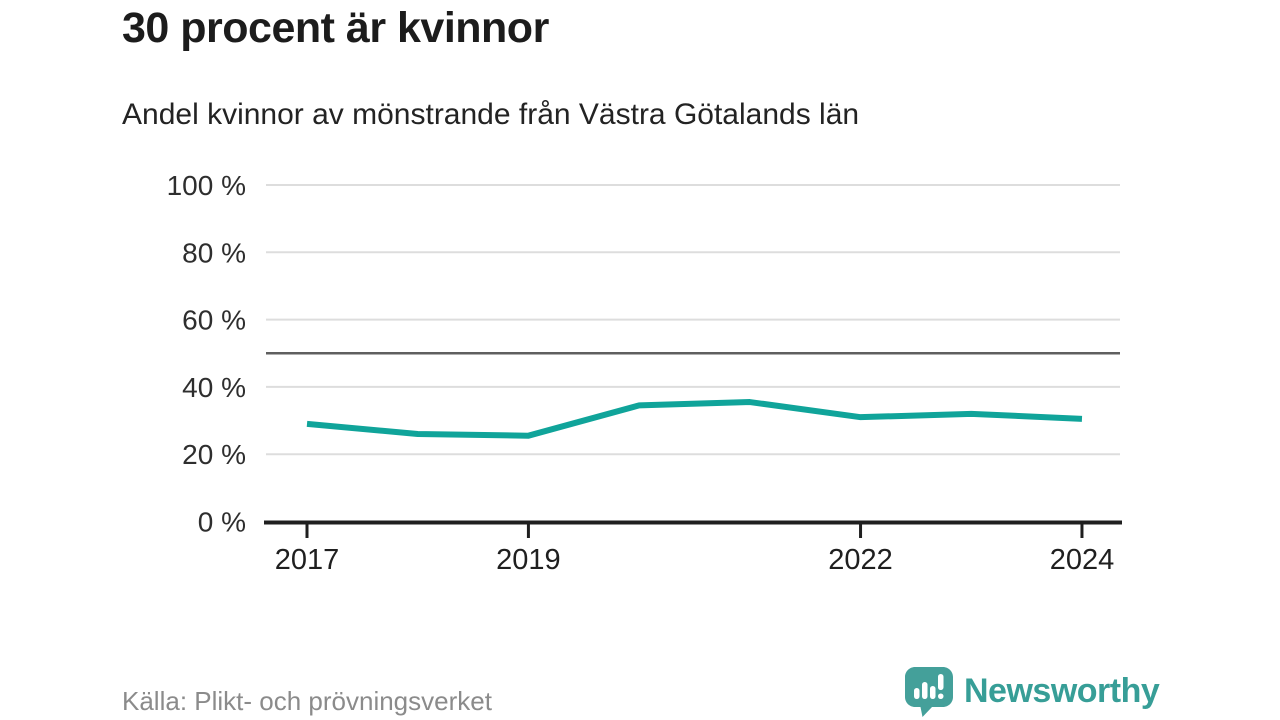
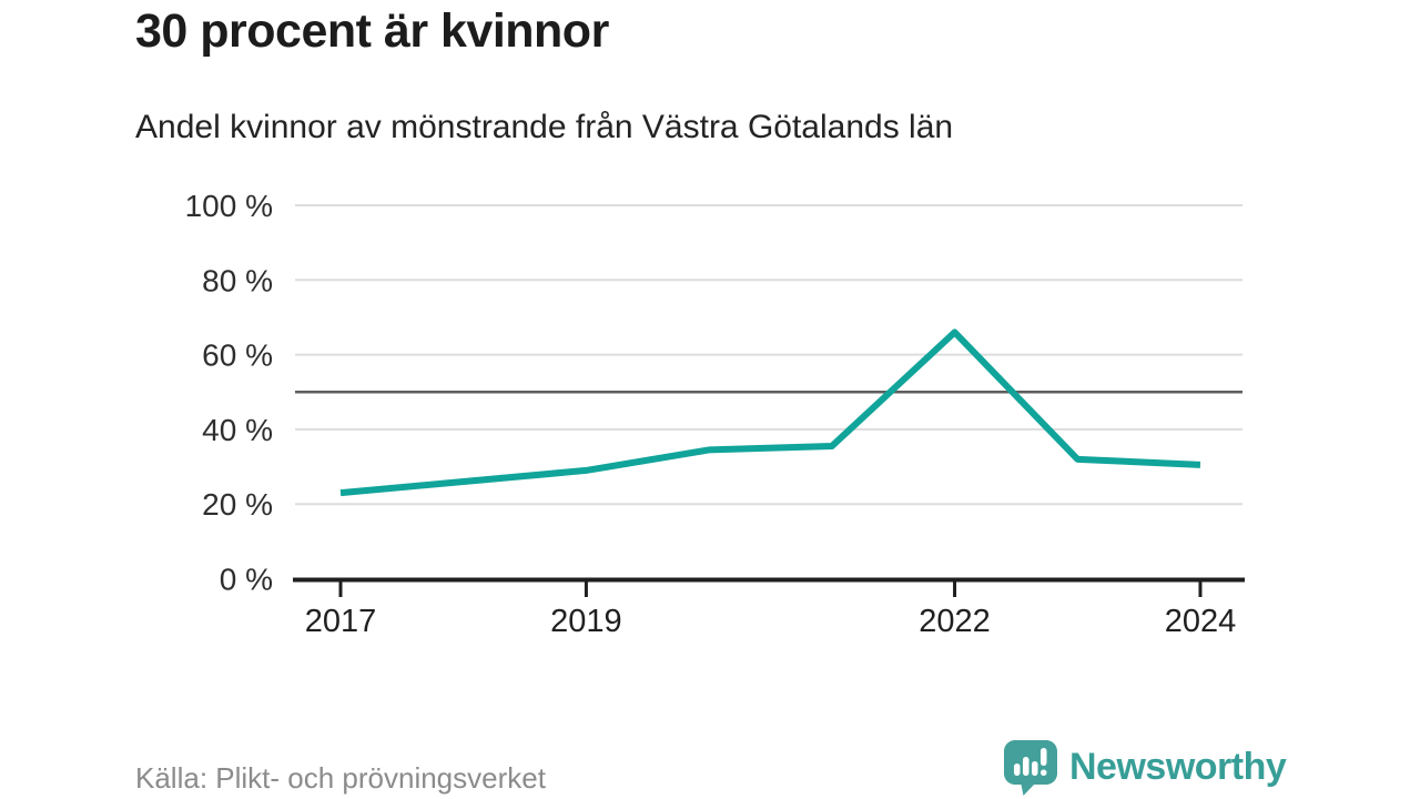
2017: 29% -> 23%
2019: 26% -> 29%
2022: 31% -> 66%
